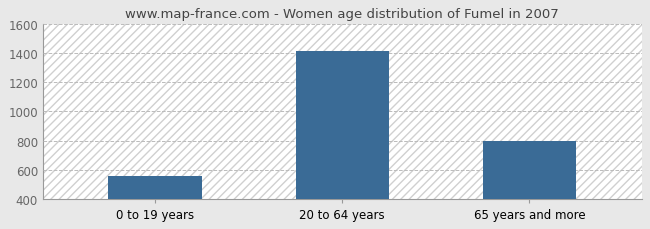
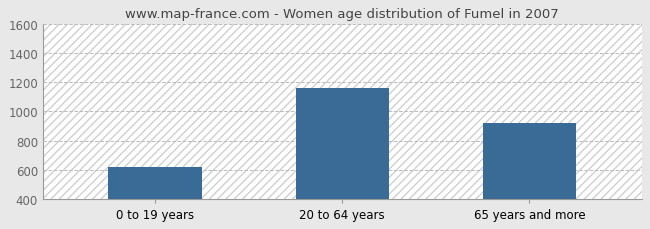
0 to 19 years: 550 -> 620
20 to 64 years: 1420 -> 1160
65 years and more: 800 -> 920
